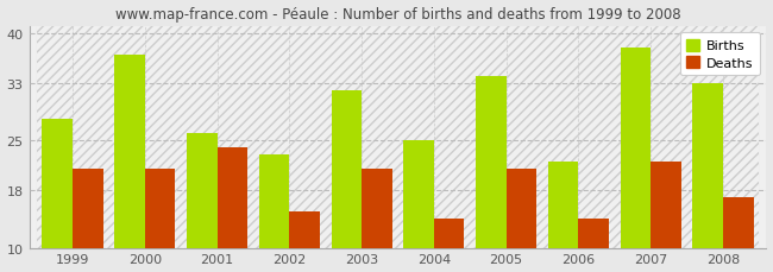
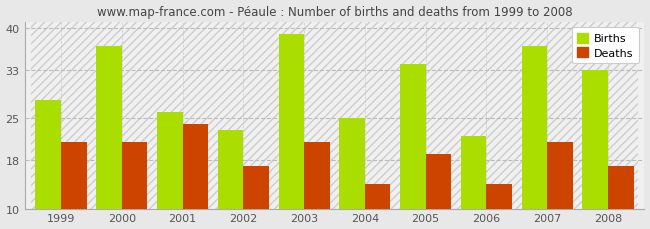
Deaths/2002: 15 -> 17
Births/2003: 32 -> 39
Deaths/2005: 21 -> 19
Births/2007: 38 -> 37
Deaths/2007: 22 -> 21
